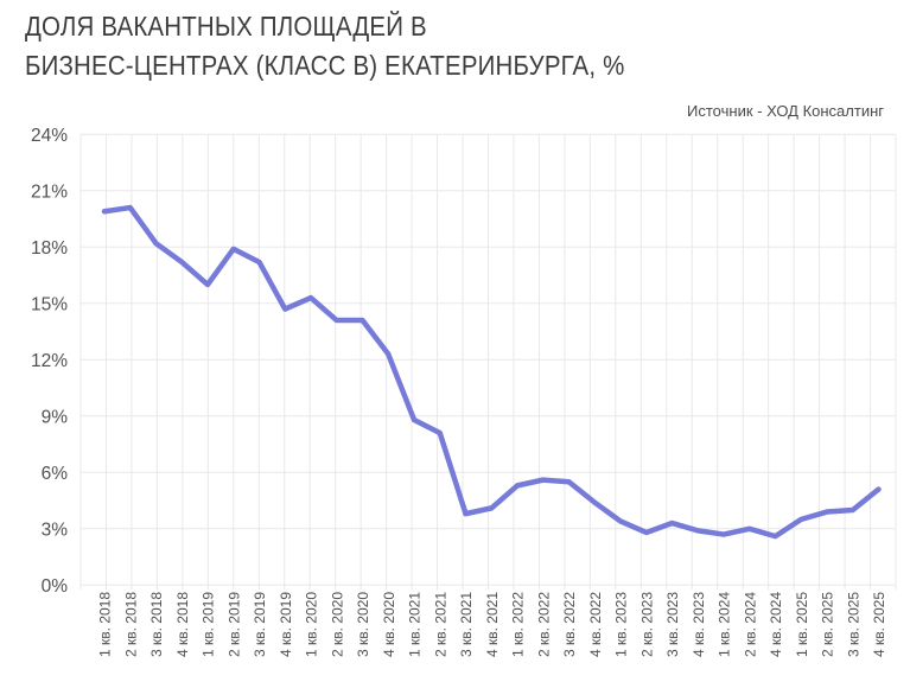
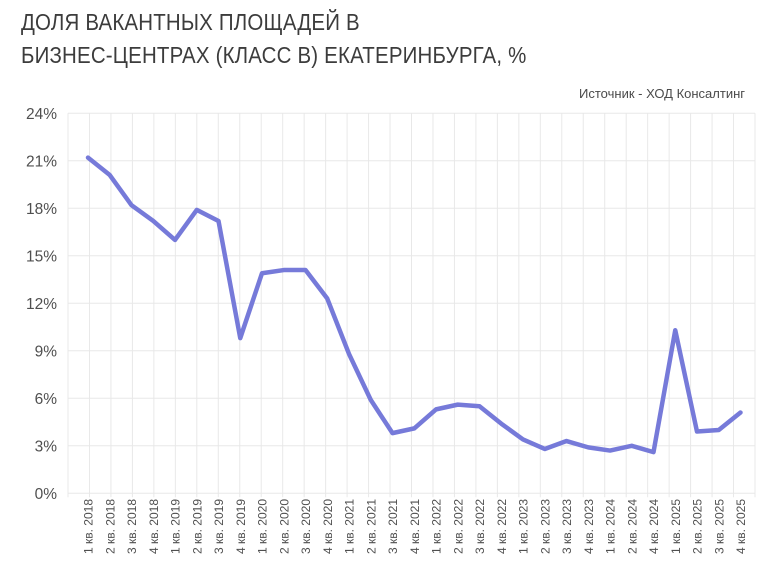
1 кв. 2018: 19.9% -> 21.2%
4 кв. 2019: 14.7% -> 9.8%
1 кв. 2020: 15.3% -> 13.9%
2 кв. 2021: 8.1% -> 5.9%
1 кв. 2025: 3.5% -> 10.3%
